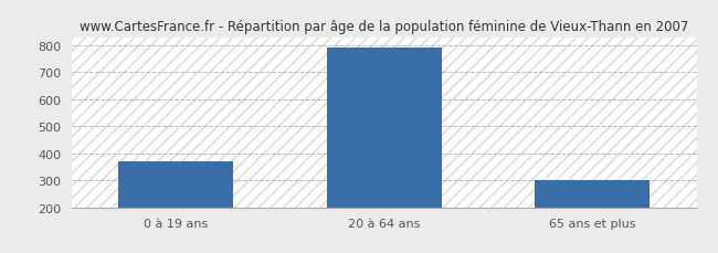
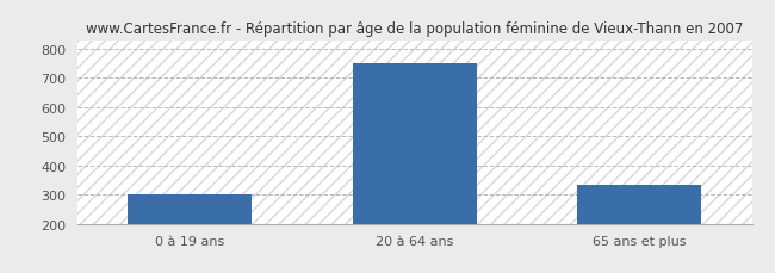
0 à 19 ans: 370 -> 300
20 à 64 ans: 793 -> 750
65 ans et plus: 300 -> 335
